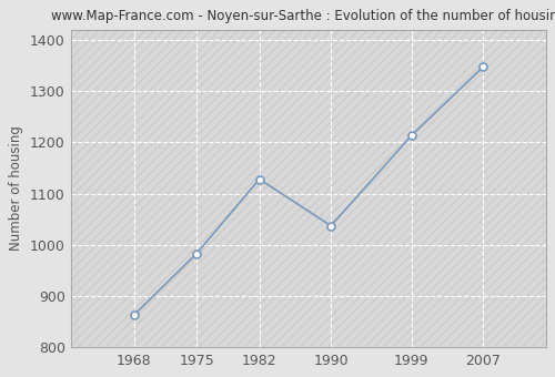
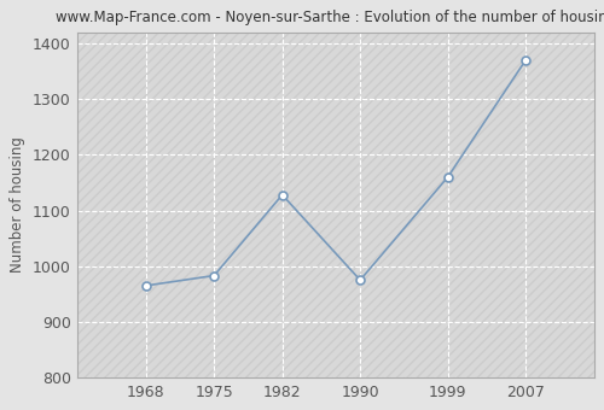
1968: 863 -> 965
1990: 1037 -> 975
1999: 1213 -> 1160
2007: 1347 -> 1370
